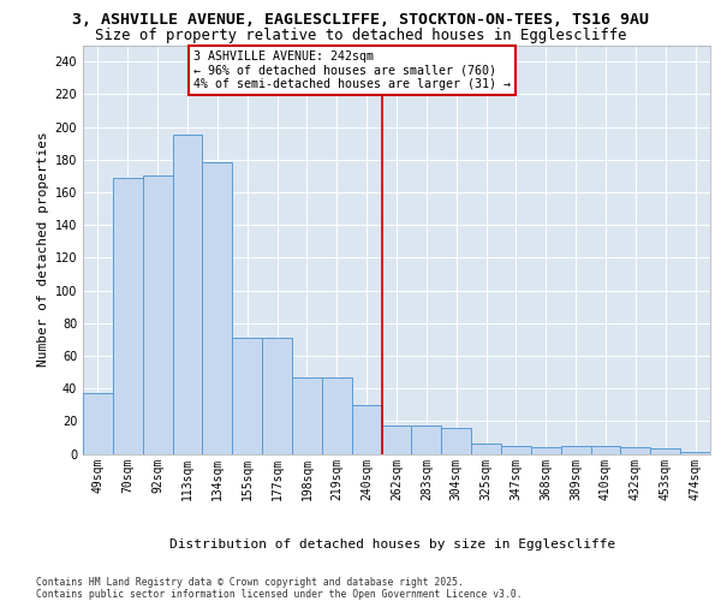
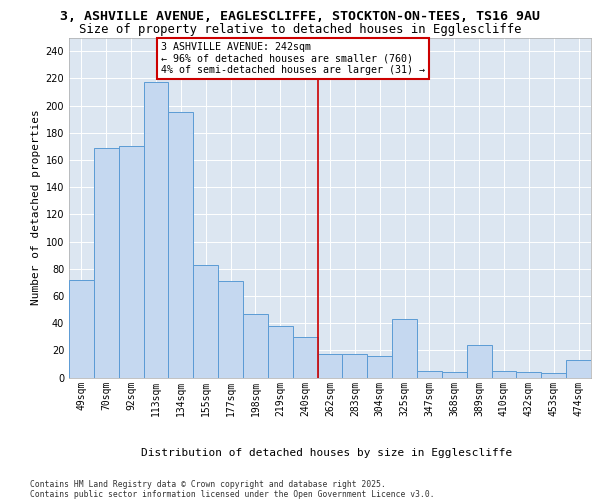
49sqm: 37 -> 72
113sqm: 195 -> 217
134sqm: 178 -> 195
155sqm: 71 -> 83
219sqm: 47 -> 38
325sqm: 6 -> 43
389sqm: 5 -> 24
474sqm: 1 -> 13
